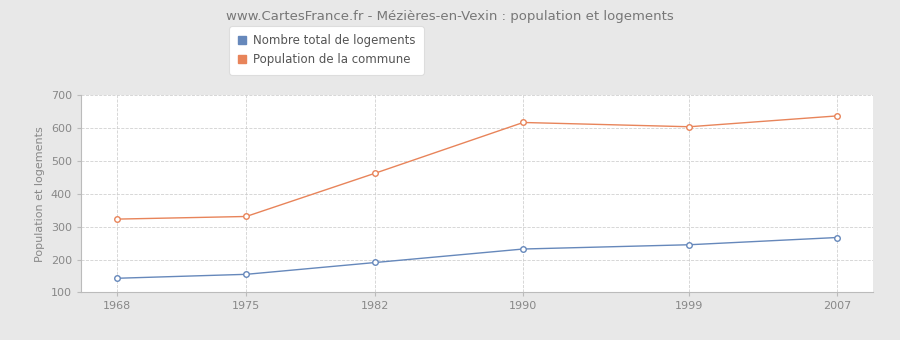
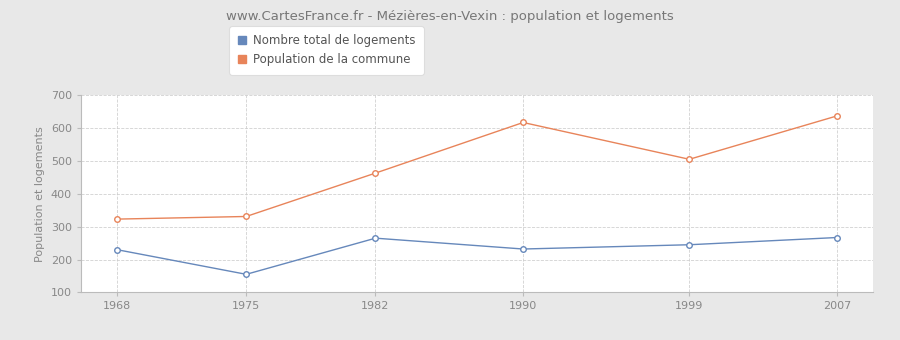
Nombre total de logements/1968: 143 -> 230
Nombre total de logements/1982: 191 -> 265
Population de la commune/1999: 604 -> 505
